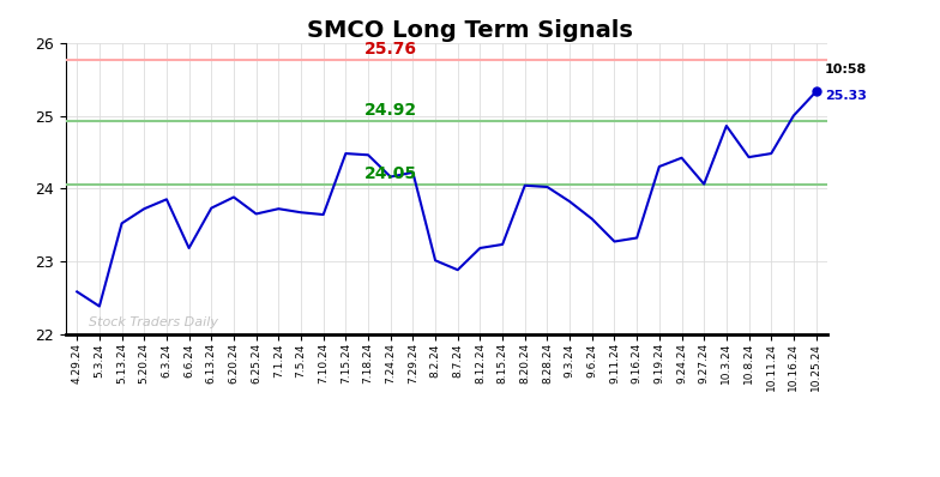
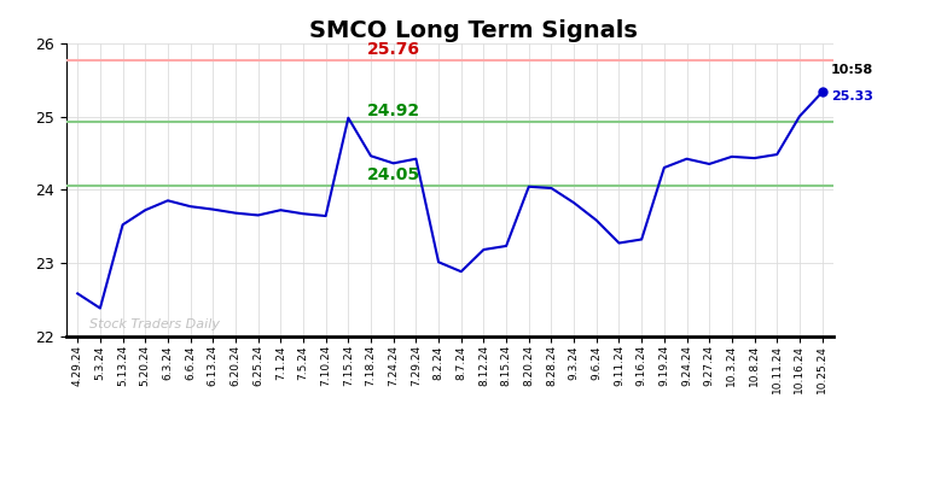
6.6.24: 23.18 -> 23.77
6.20.24: 23.88 -> 23.68
7.15.24: 24.48 -> 24.98
7.24.24: 24.16 -> 24.36
7.29.24: 24.22 -> 24.42
9.27.24: 24.06 -> 24.35
10.3.24: 24.86 -> 24.45
